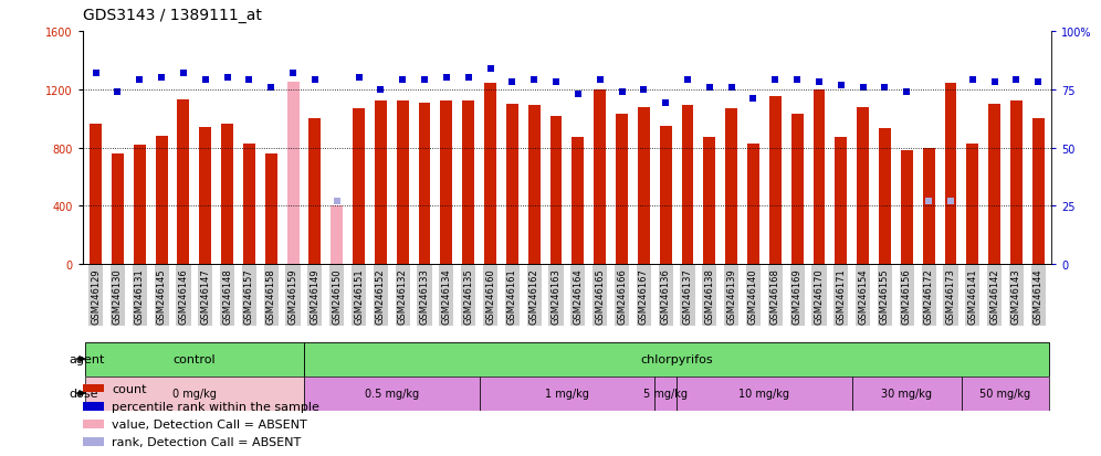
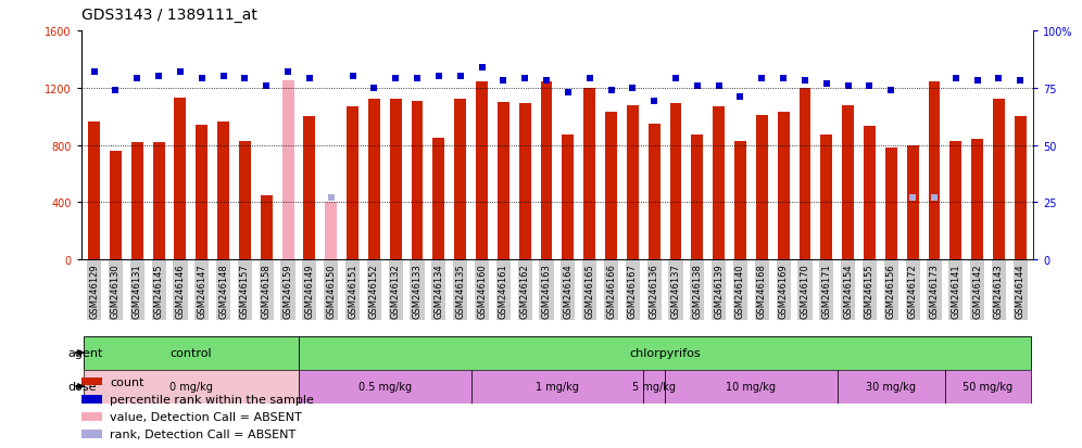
GSM246145: 880 -> 820
GSM246158: 760 -> 450
GSM246134: 1120 -> 850
GSM246163: 1020 -> 1240
GSM246168: 1150 -> 1010
GSM246142: 1100 -> 840
